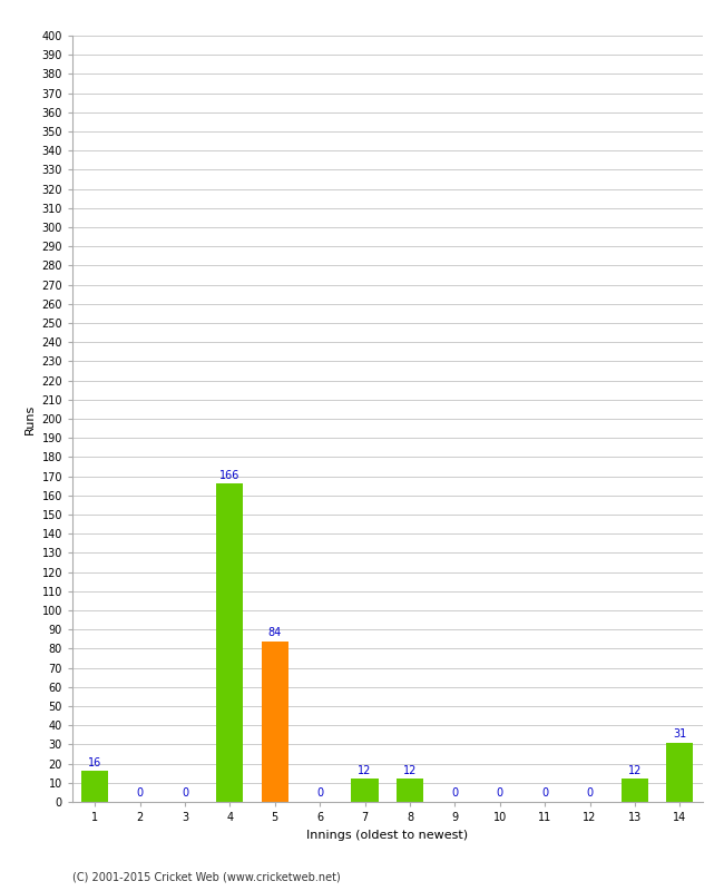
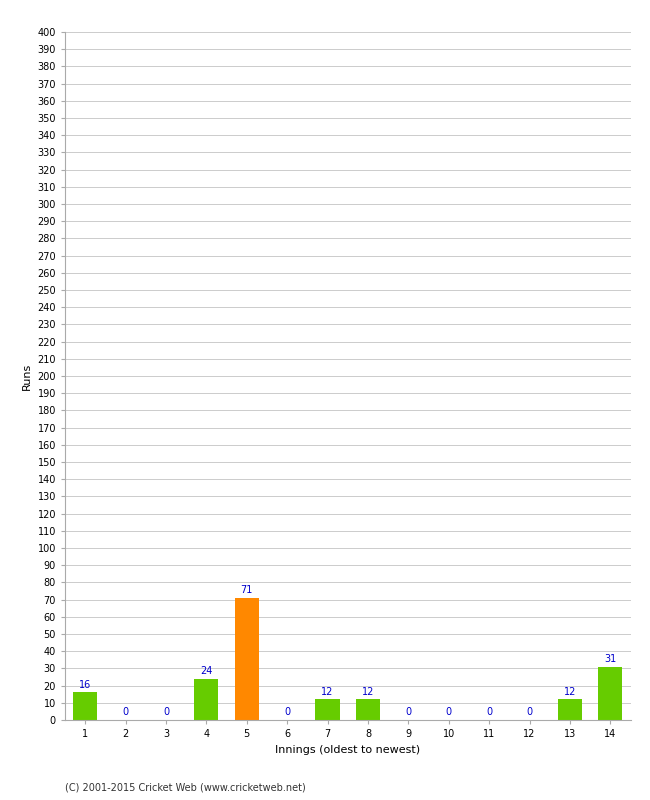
4: 166 -> 24
5: 84 -> 71
